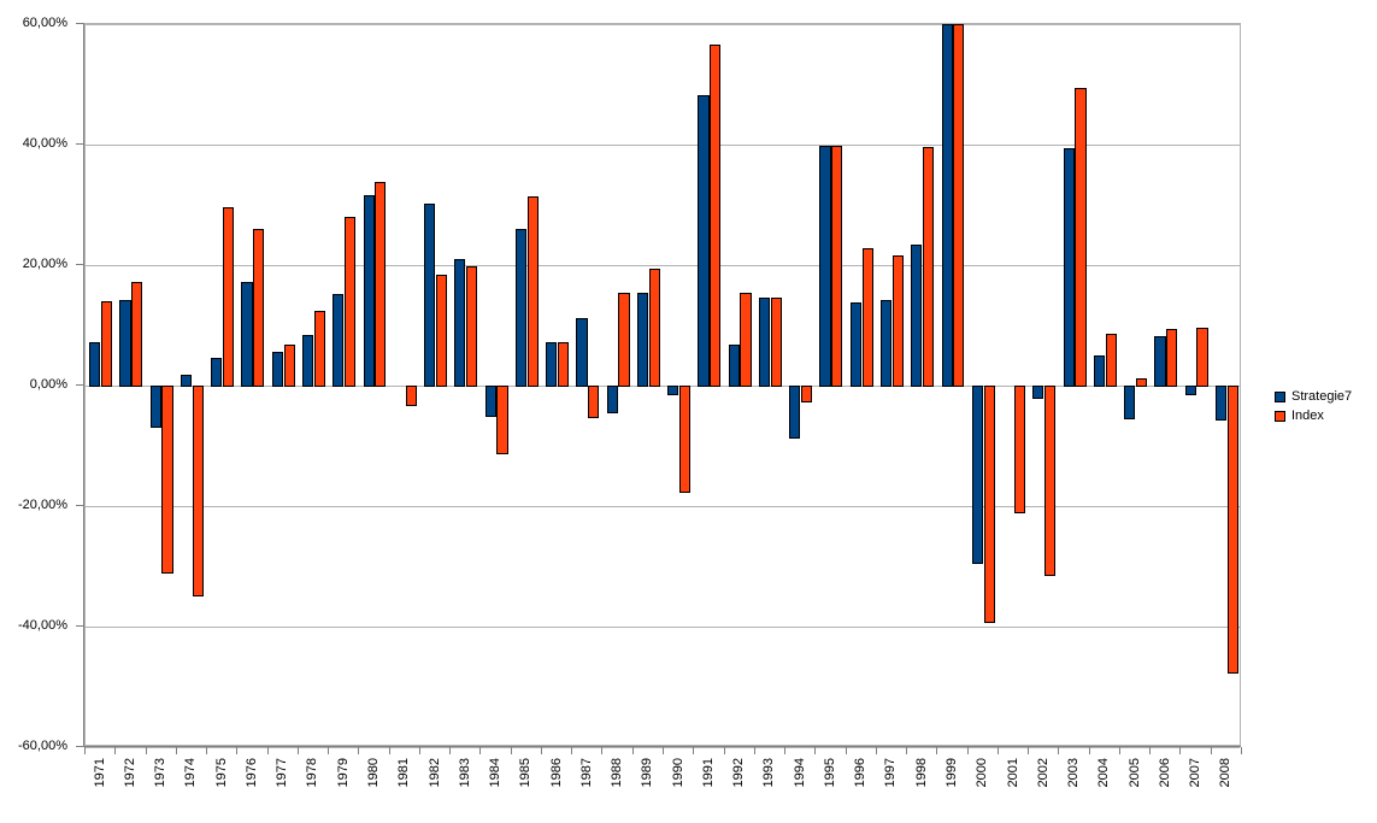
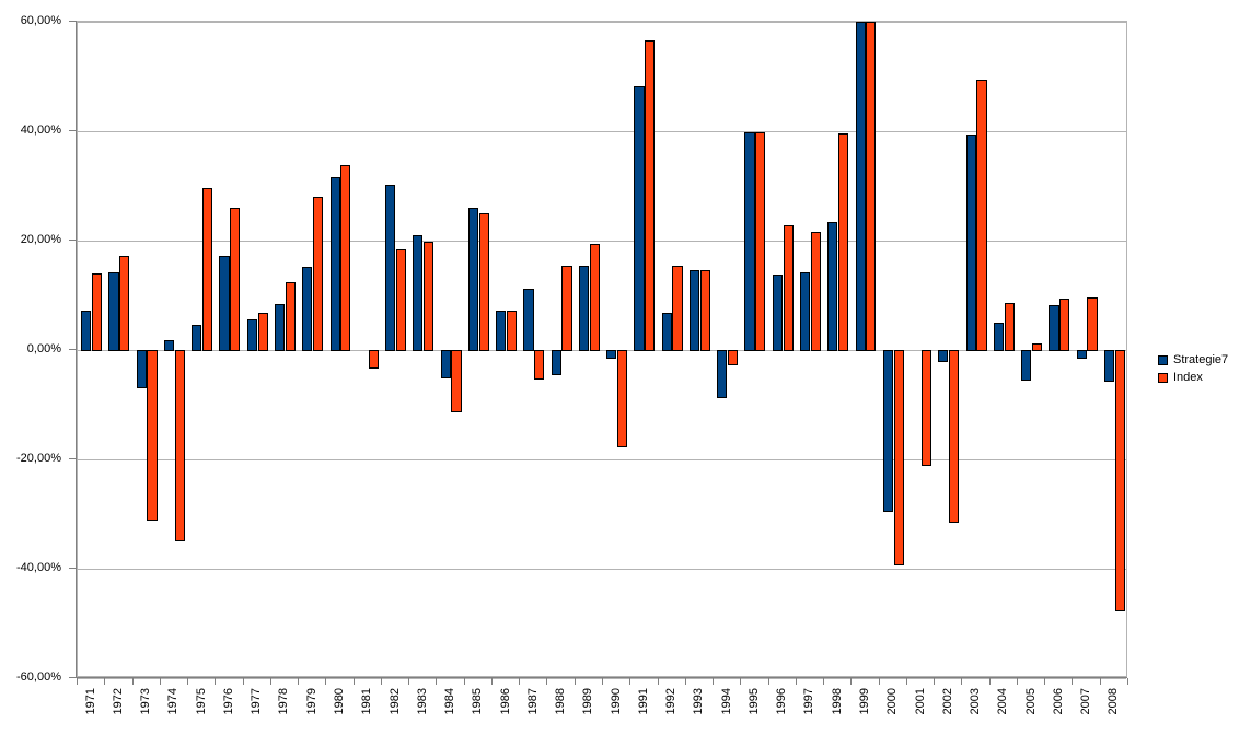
Index/1985: 31% -> 25%
